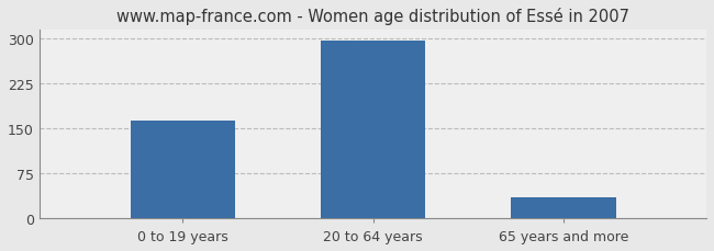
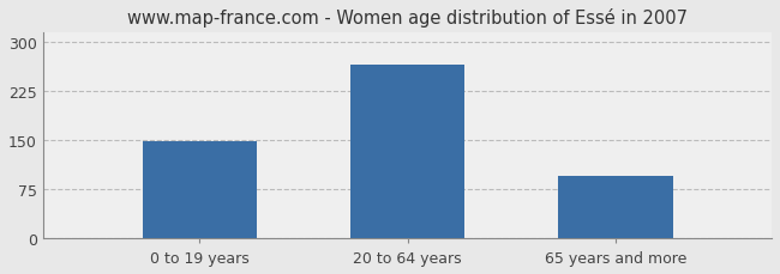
0 to 19 years: 163 -> 148
20 to 64 years: 297 -> 266
65 years and more: 35 -> 96
